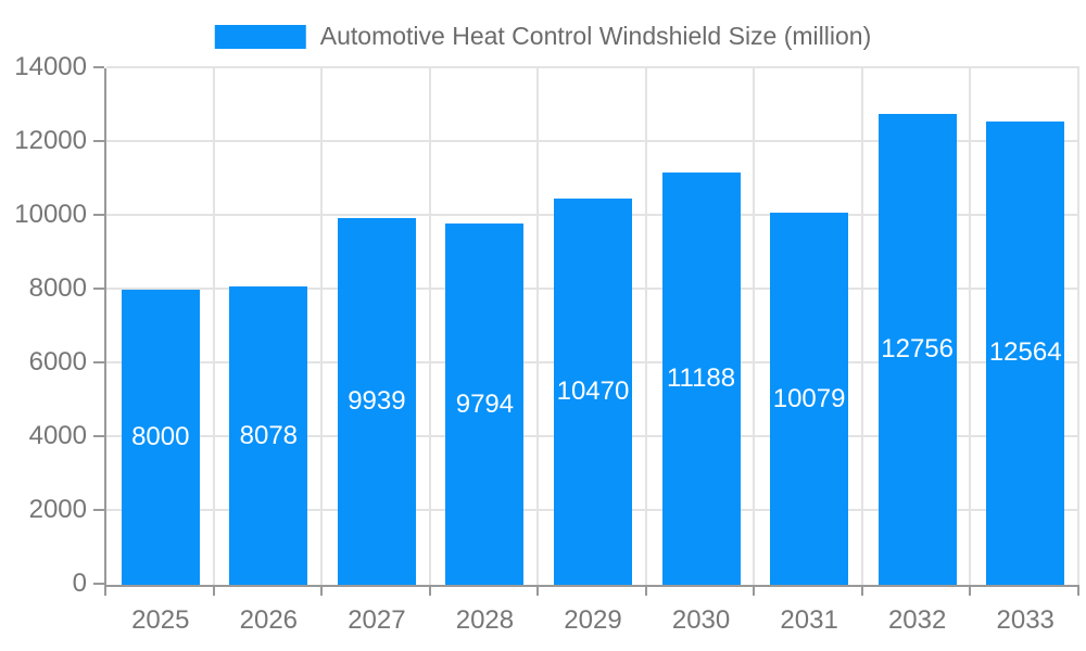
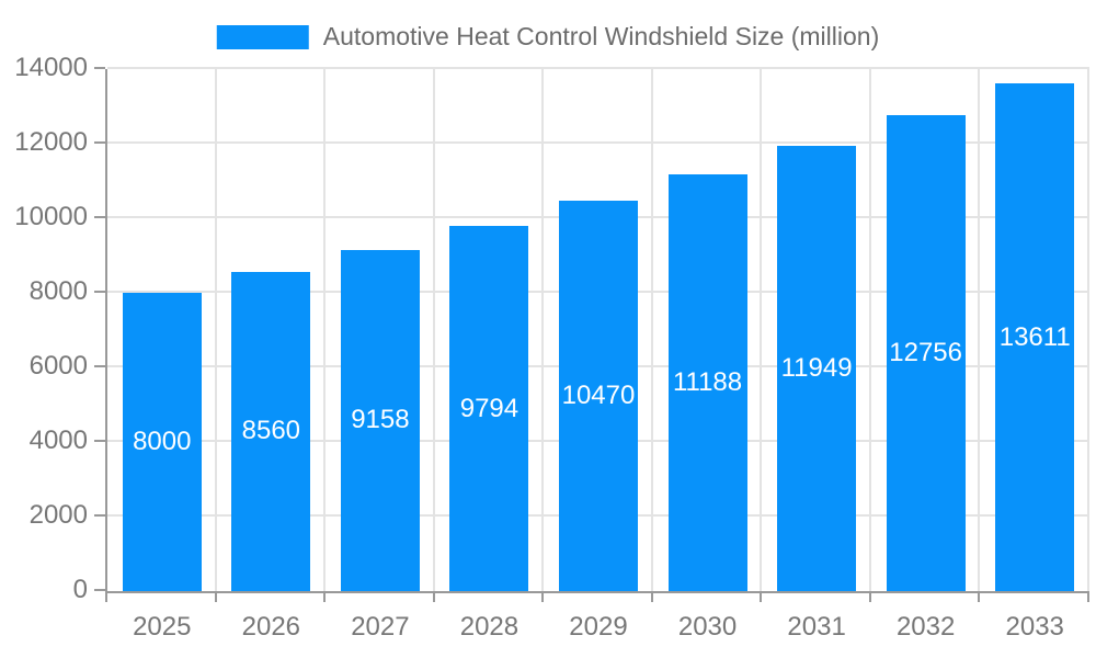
2026: 8078 -> 8560
2027: 9939 -> 9158
2031: 10079 -> 11949
2033: 12564 -> 13611
